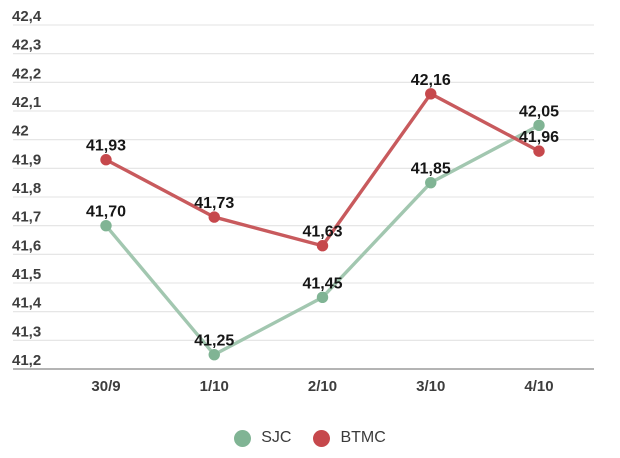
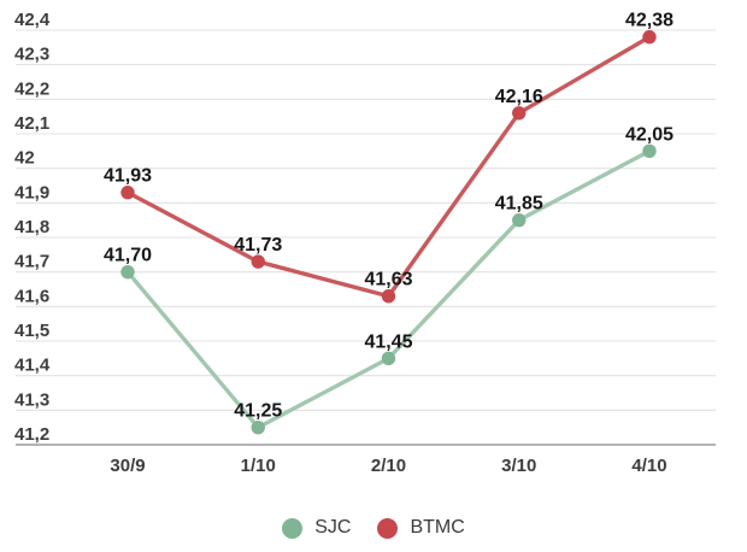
BTMC/4/10: 41,96 -> 42,38
